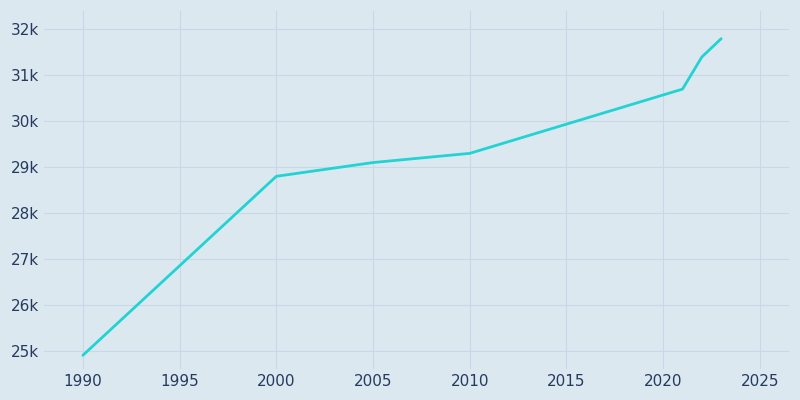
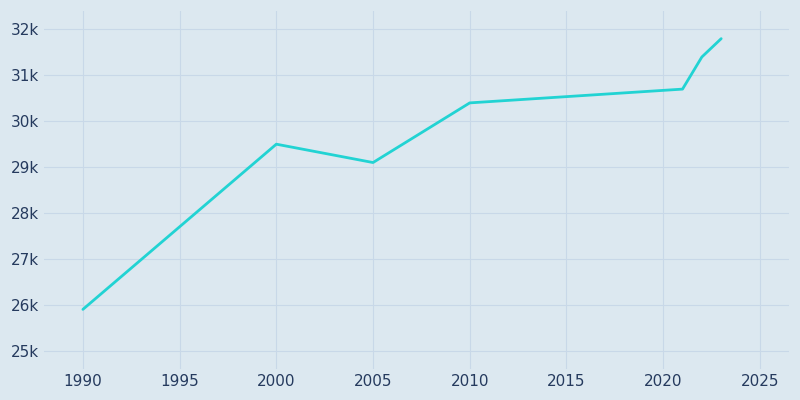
1990: 24.9k -> 25.9k
2000: 28.8k -> 29.5k
2010: 29.3k -> 30.4k
